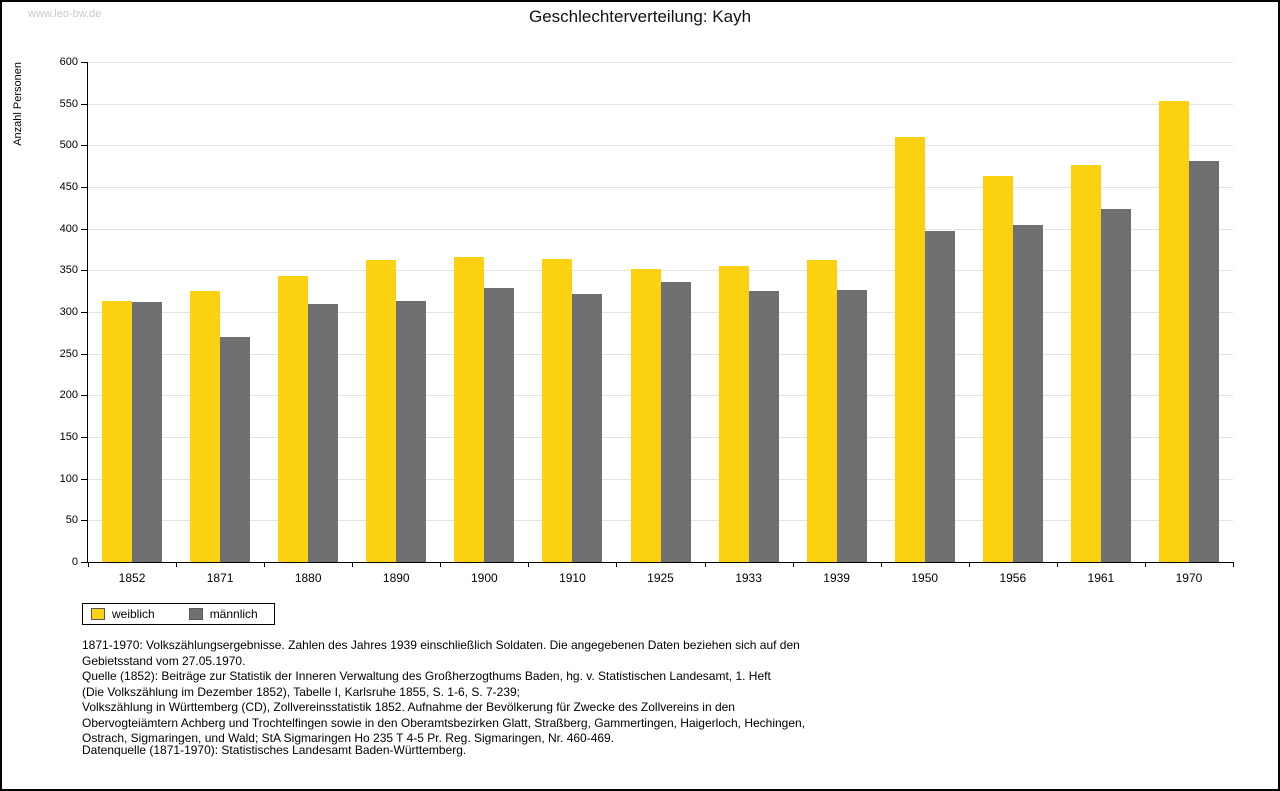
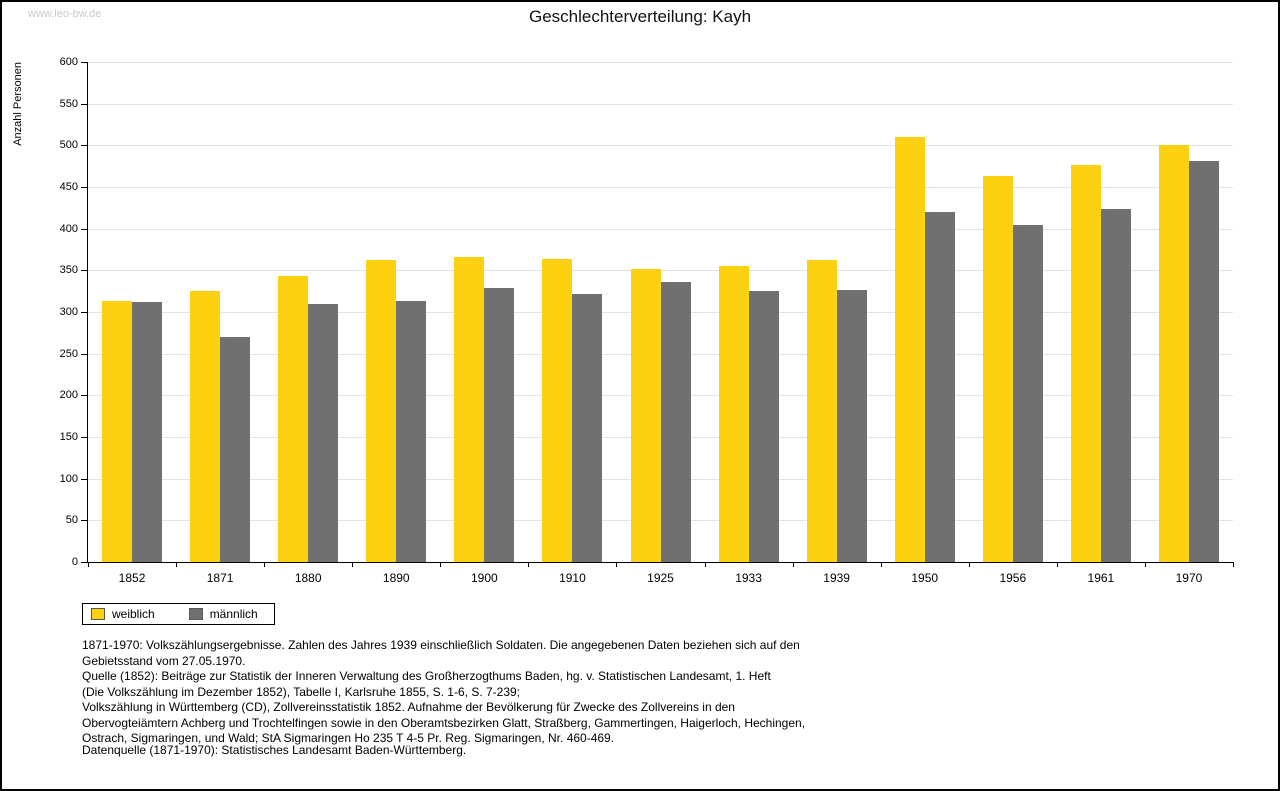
männlich/1950: 400 -> 420
weiblich/1970: 550 -> 500
